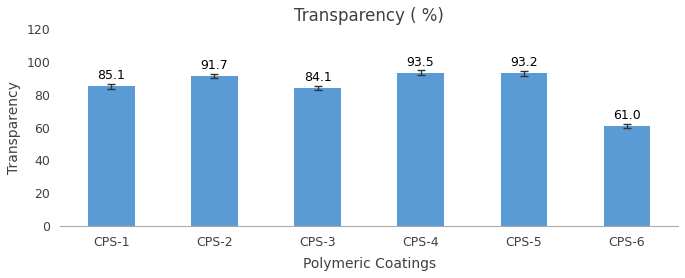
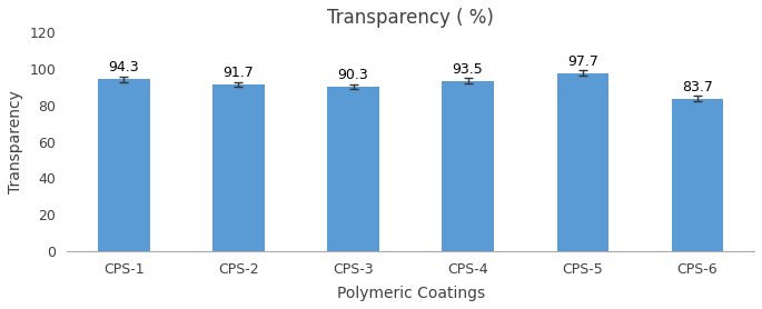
CPS-1: 85.1 -> 94.3
CPS-3: 84.1 -> 90.3
CPS-5: 93.2 -> 97.7
CPS-6: 61.0 -> 83.7
